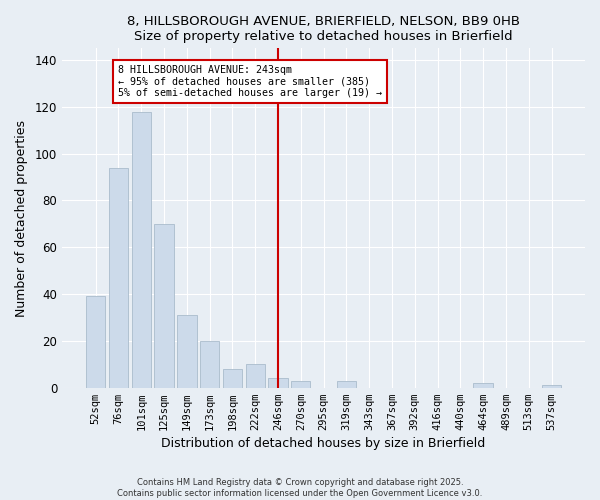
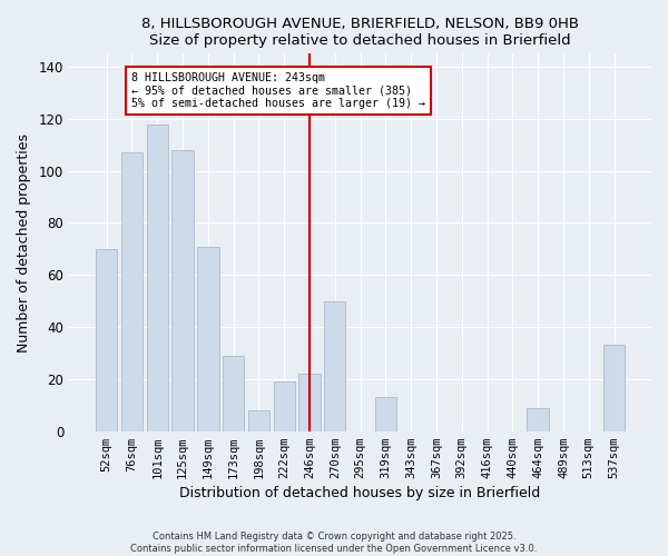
52sqm: 39 -> 70
76sqm: 94 -> 107
125sqm: 70 -> 108
149sqm: 31 -> 71
173sqm: 20 -> 29
222sqm: 10 -> 19
246sqm: 4 -> 22
270sqm: 3 -> 50
319sqm: 3 -> 13
464sqm: 2 -> 9
537sqm: 1 -> 33
